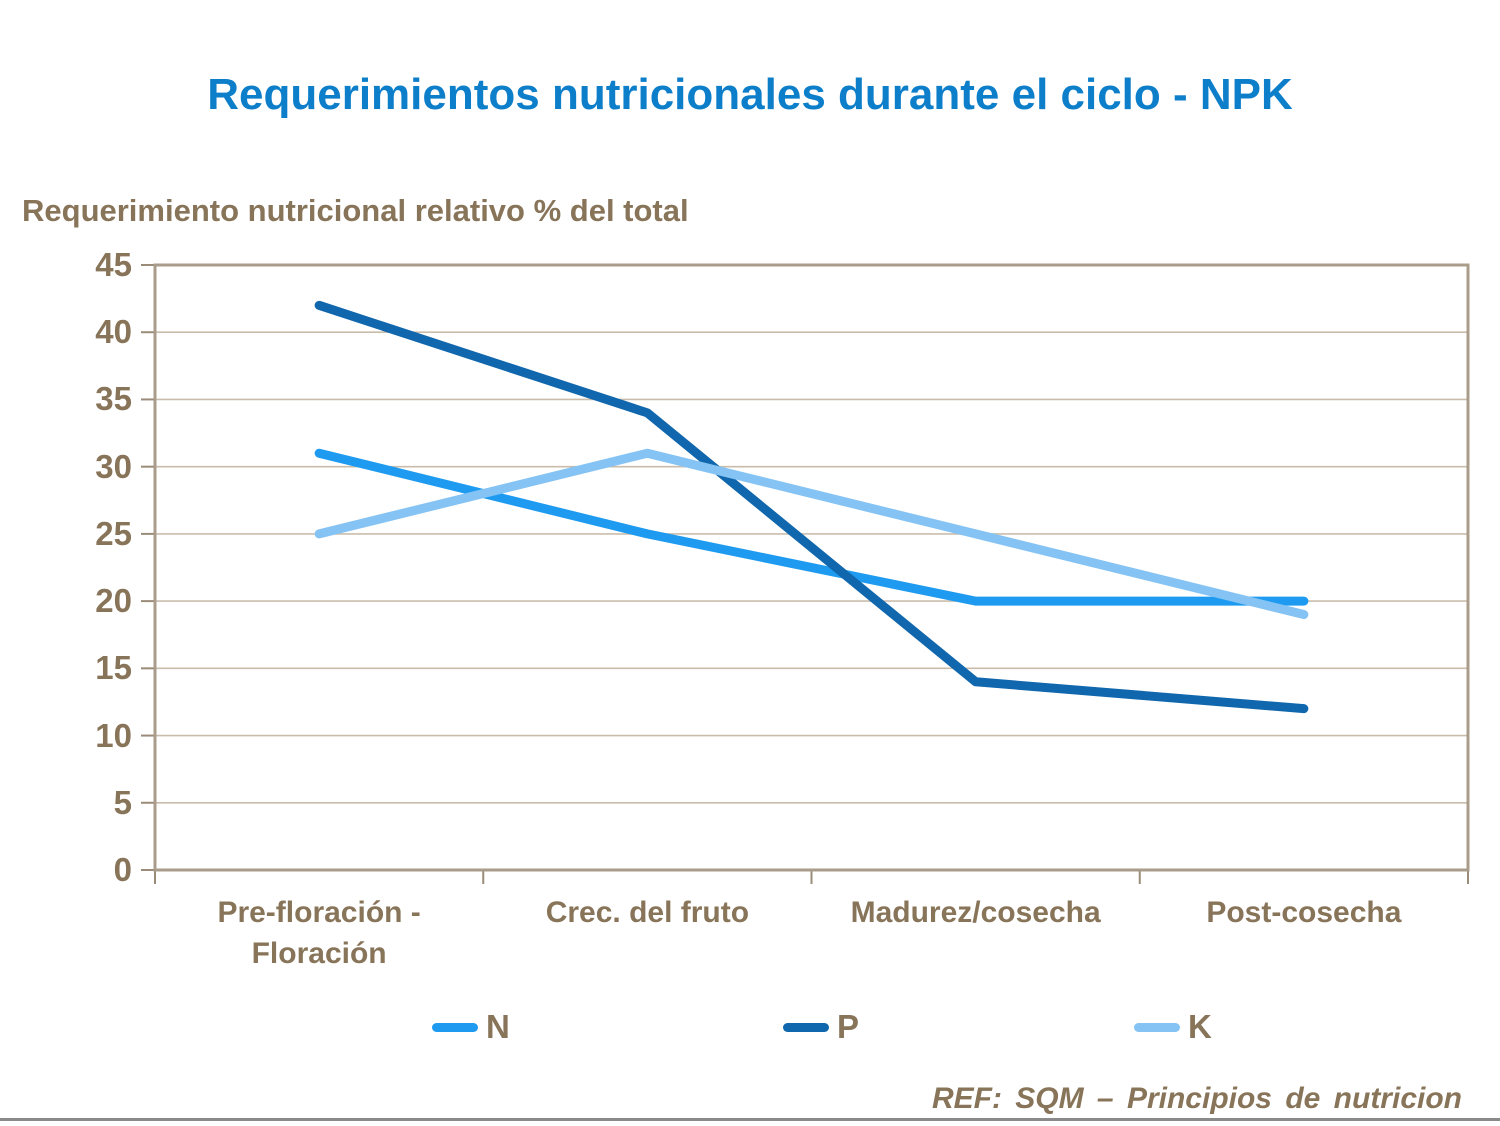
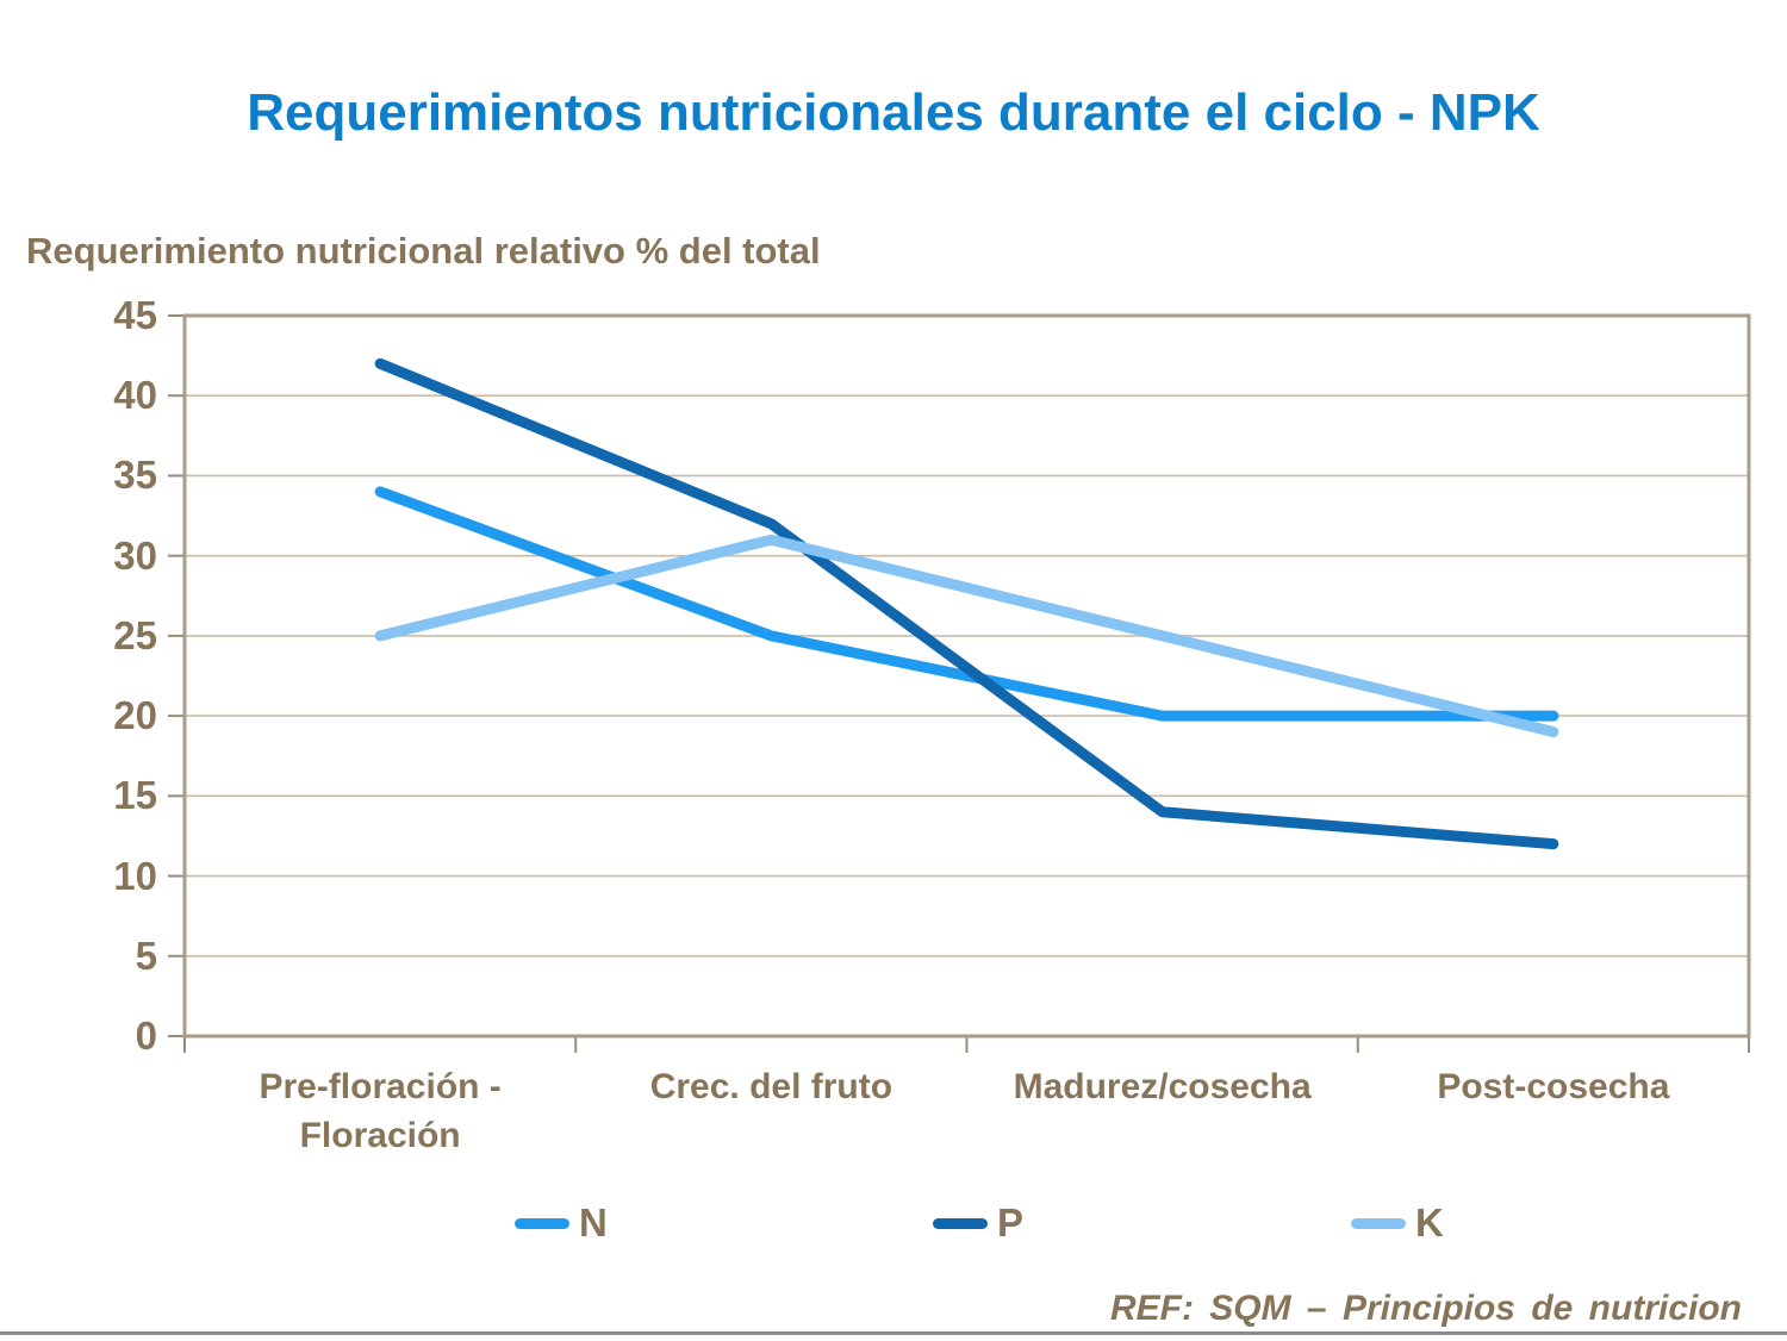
N/Pre-floración - Floración: 31 -> 34
P/Crec. del fruto: 34 -> 32
